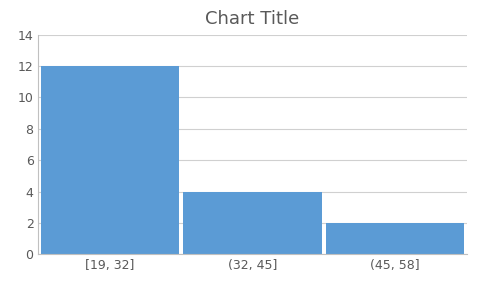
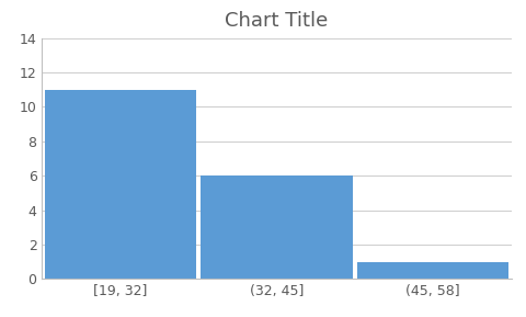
[19, 32]: 12 -> 11
(32, 45]: 4 -> 6
(45, 58]: 2 -> 1
